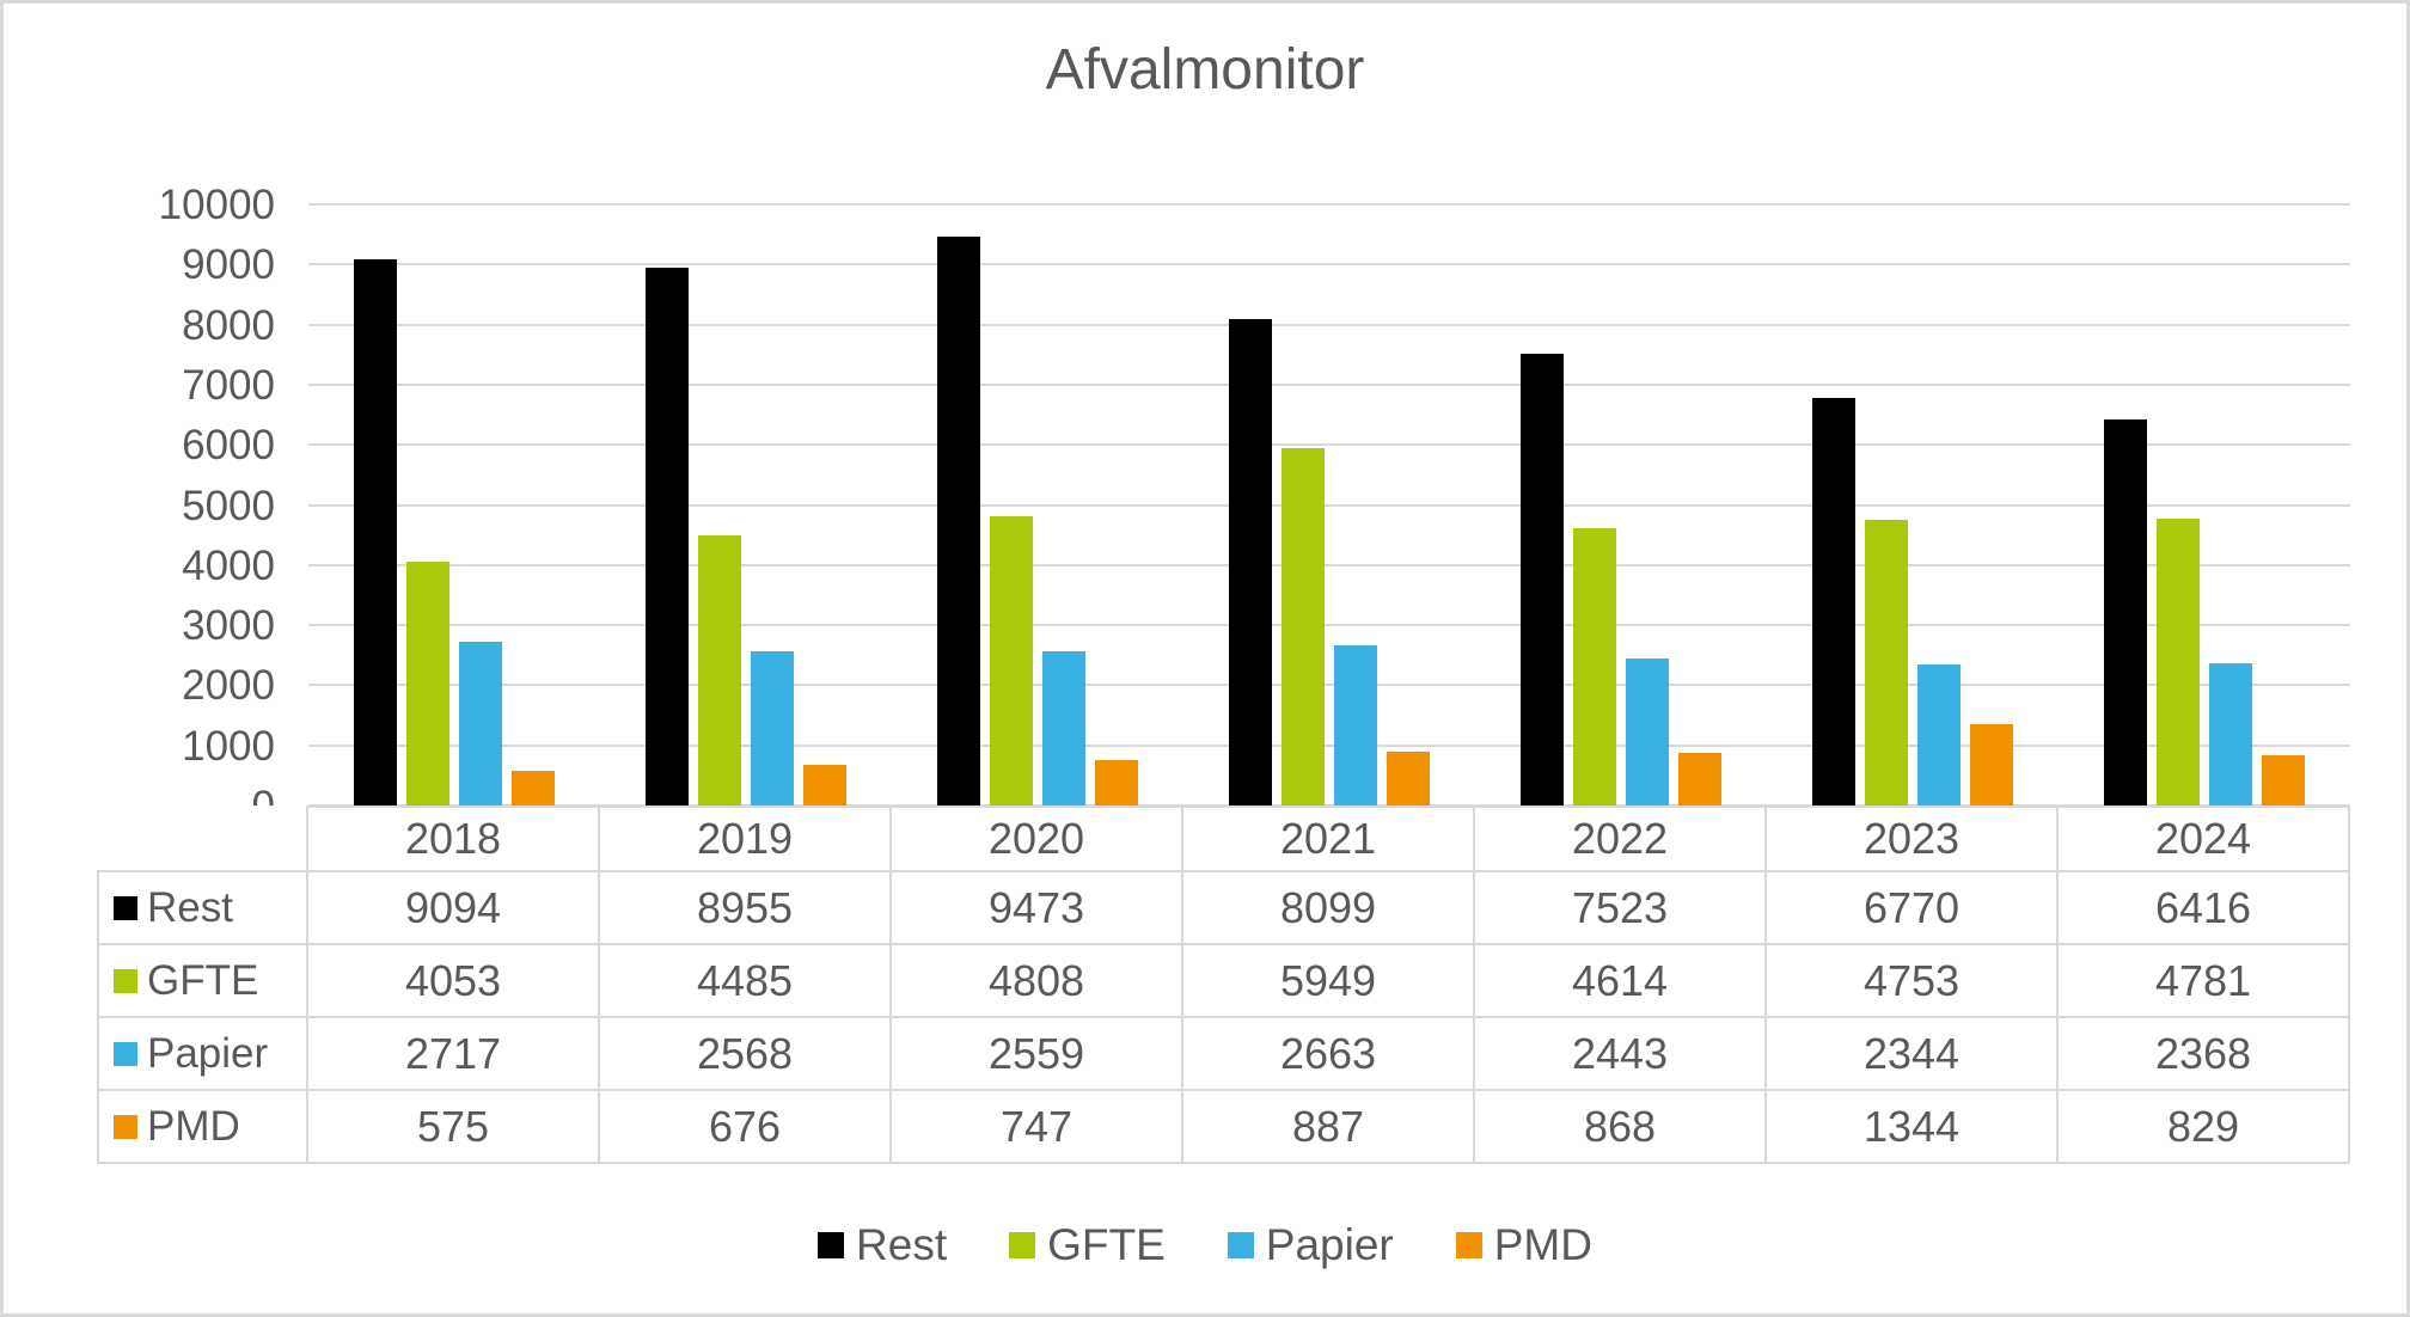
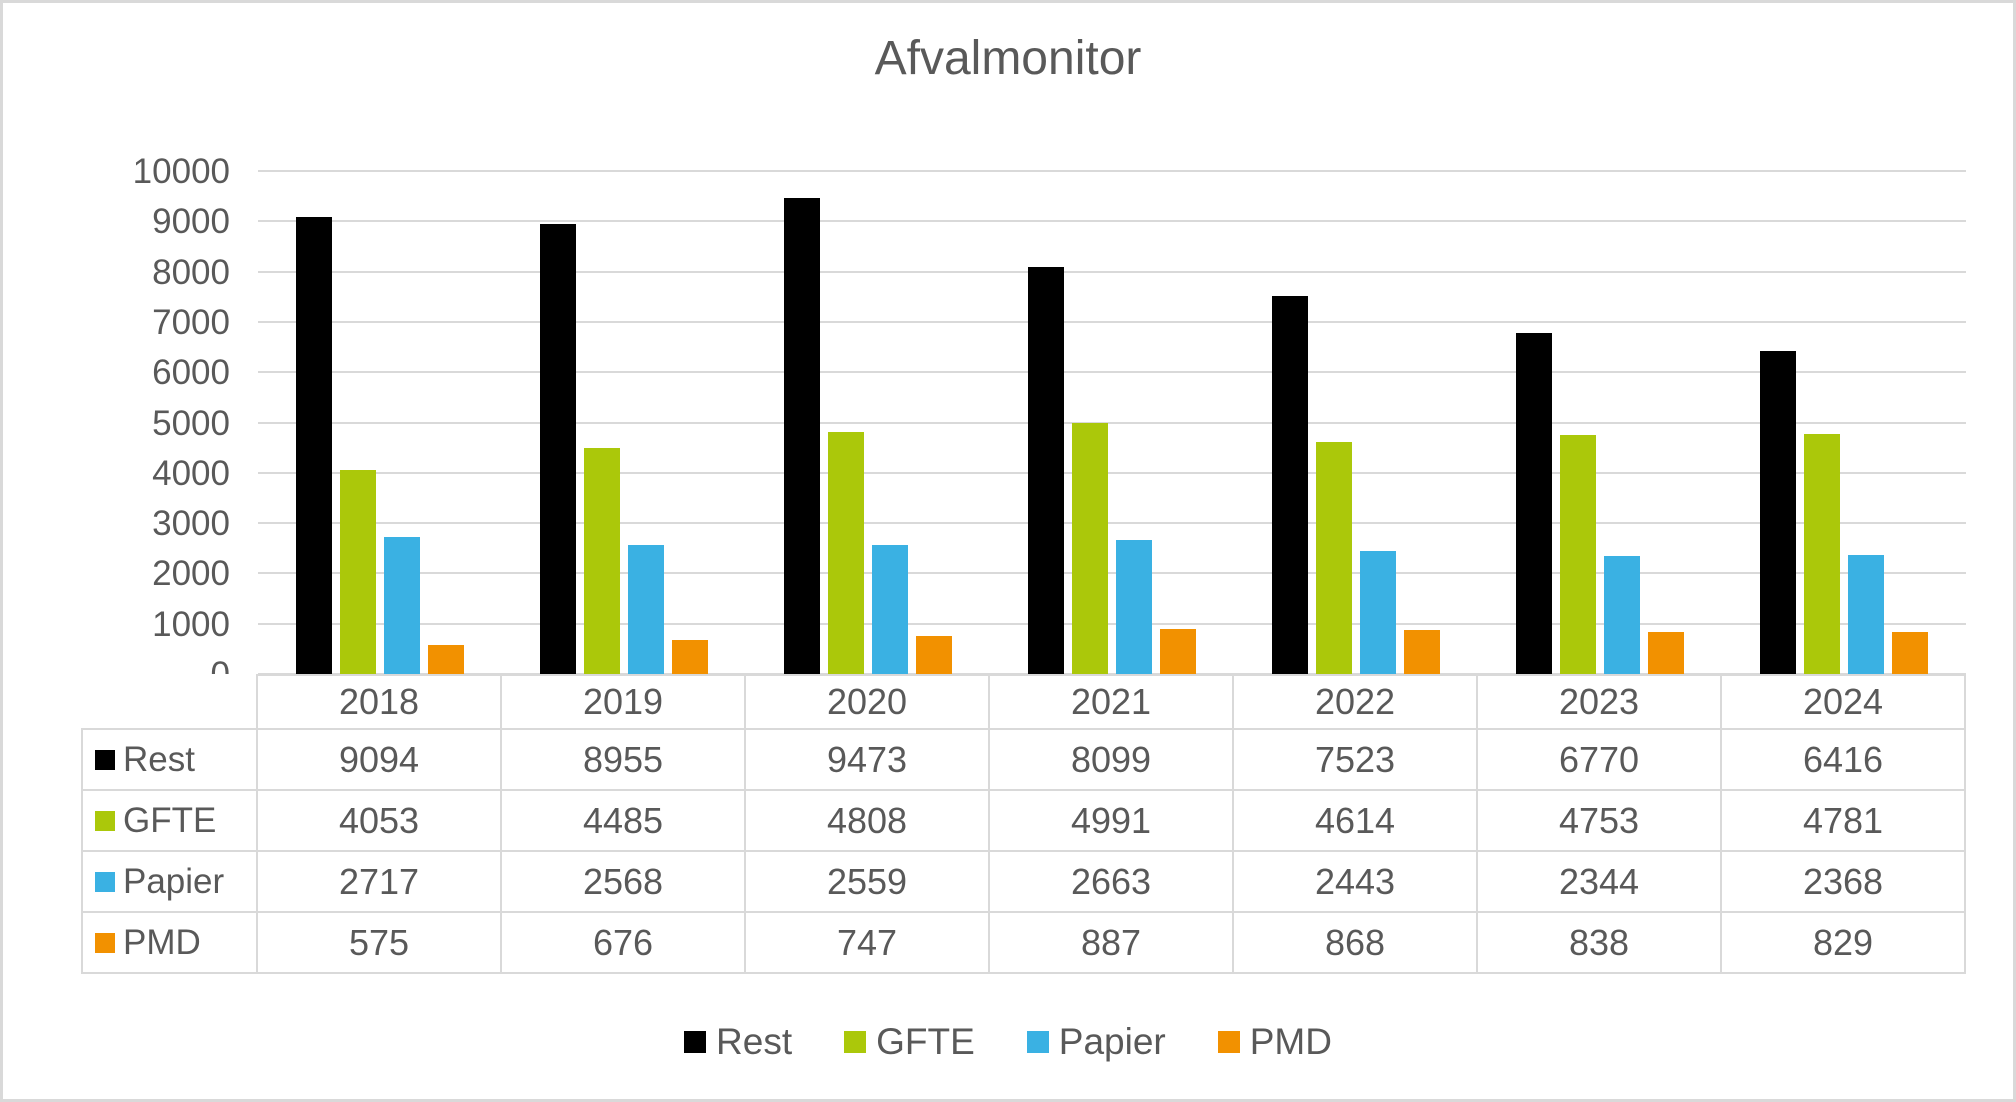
GFTE/2021: 5949 -> 4991
PMD/2023: 1344 -> 838
